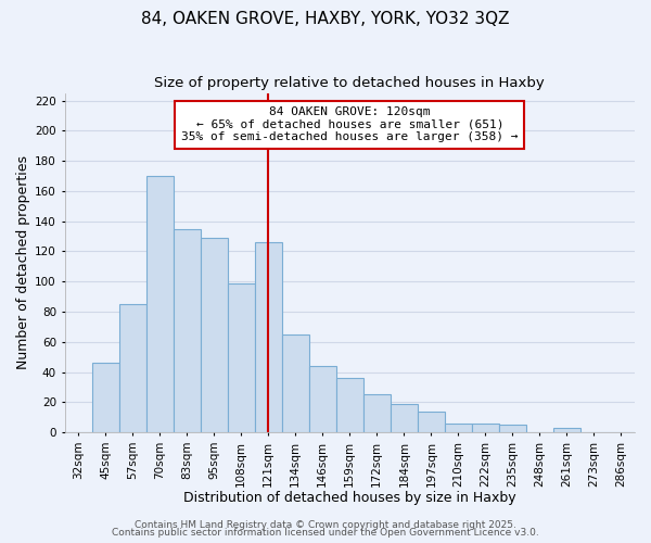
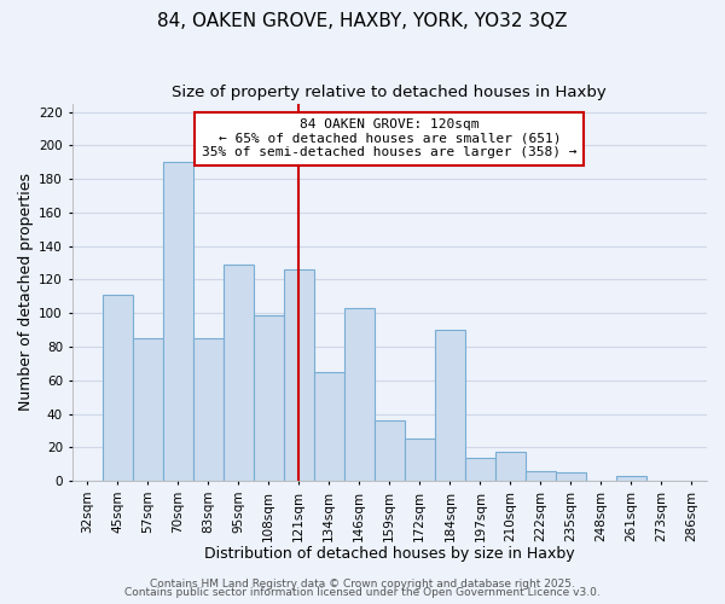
45sqm: 46 -> 111
70sqm: 170 -> 190
83sqm: 135 -> 85
146sqm: 44 -> 103
184sqm: 19 -> 90
210sqm: 6 -> 17
